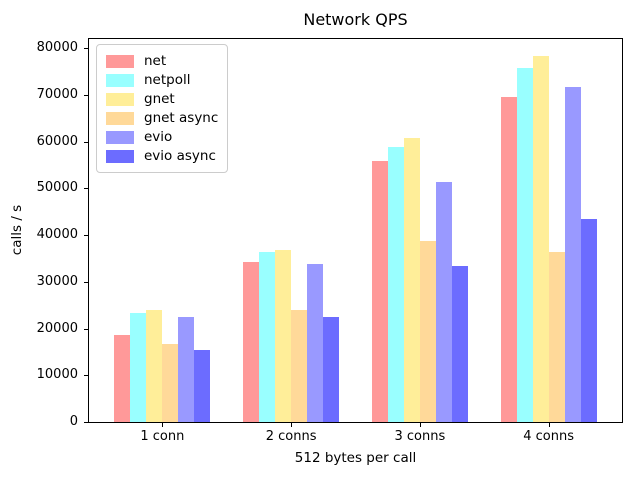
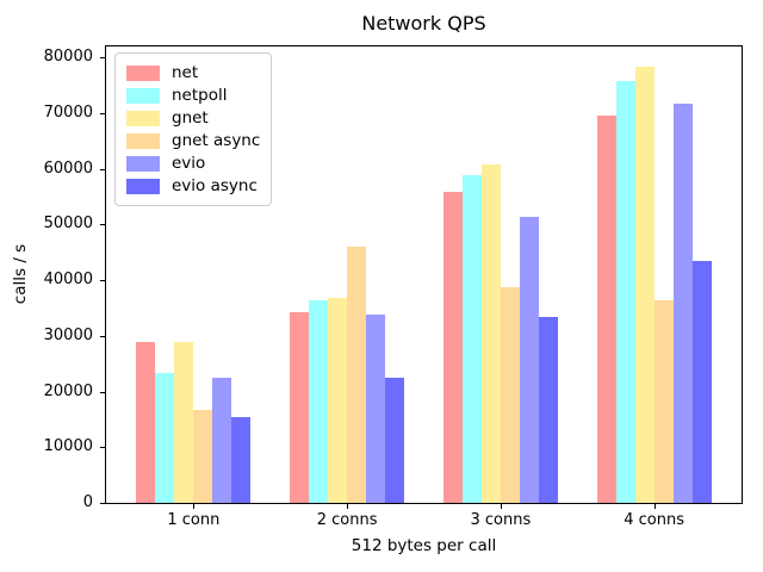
net/1 conn: 19000 -> 29000
gnet/1 conn: 24000 -> 29000
gnet async/2 conns: 24000 -> 46000
